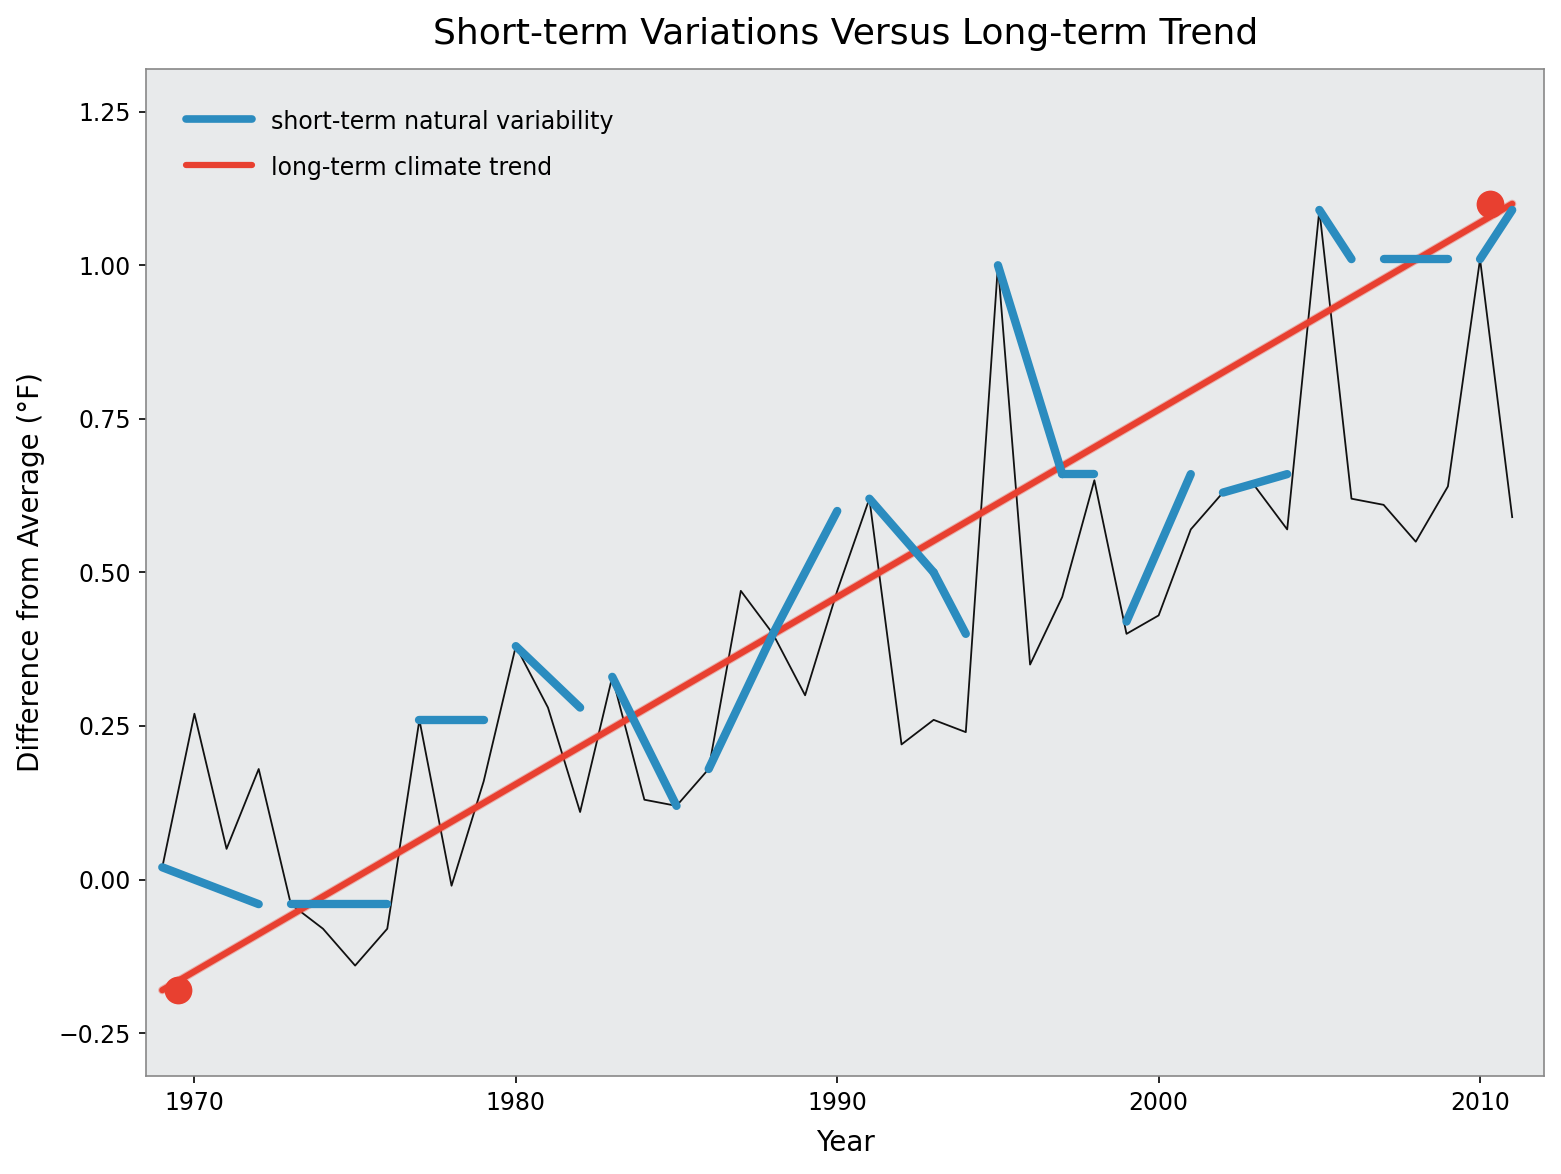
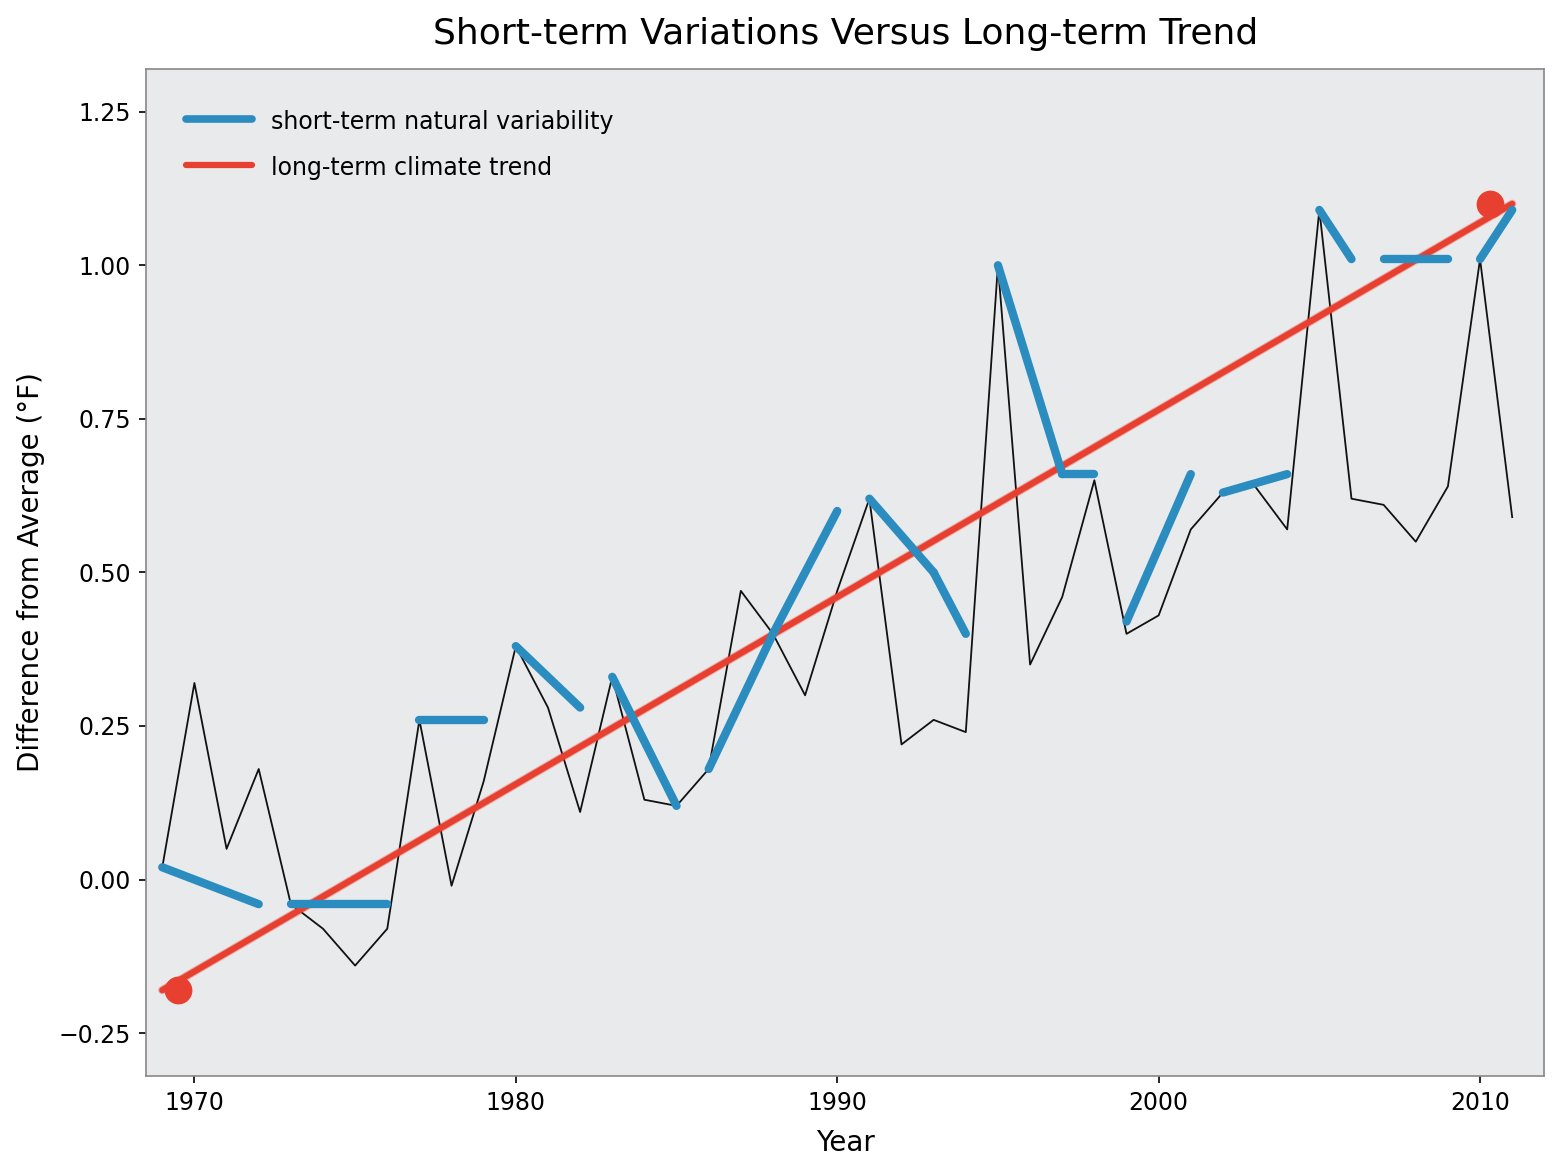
1970: 0.27 -> 0.32
